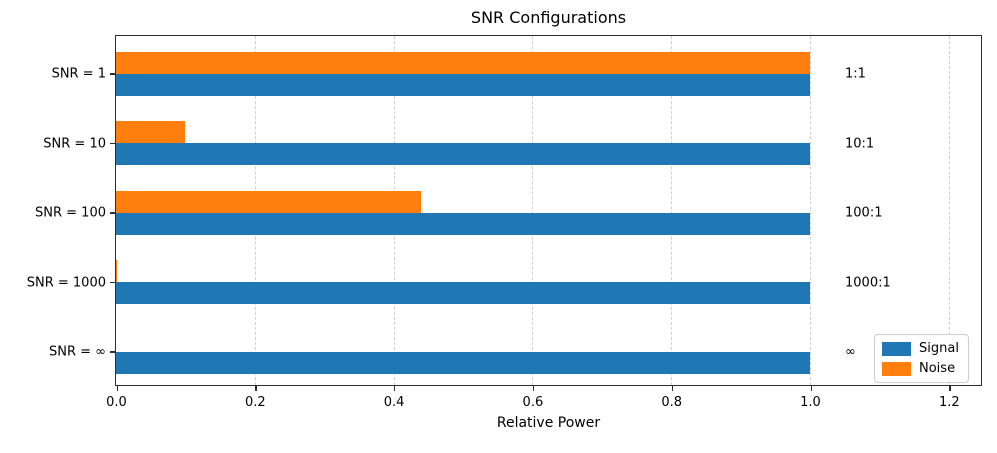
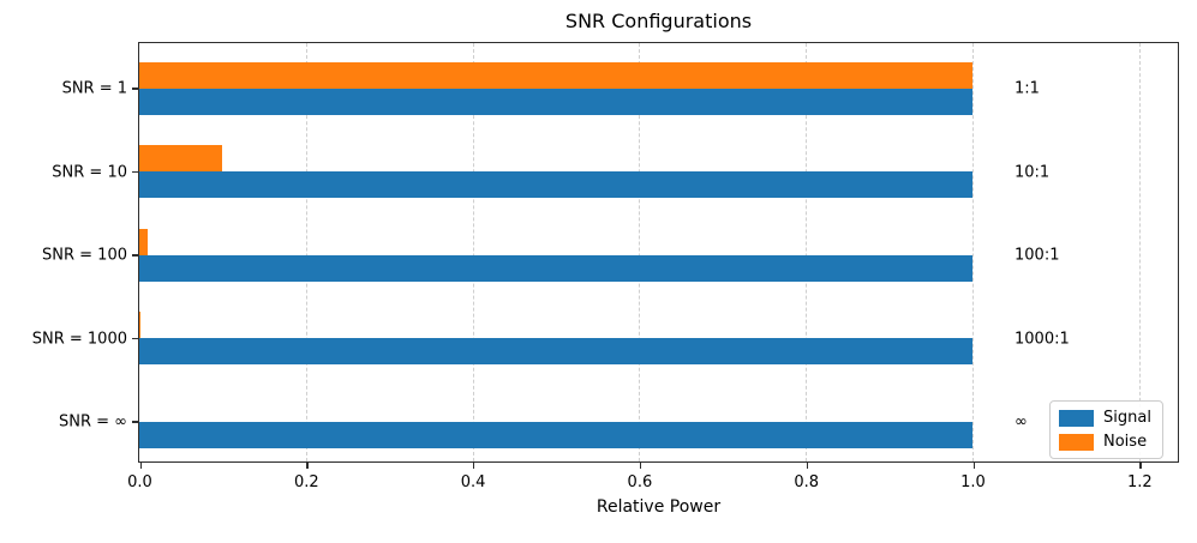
Noise/SNR = 100: 0.44 -> 0.01
